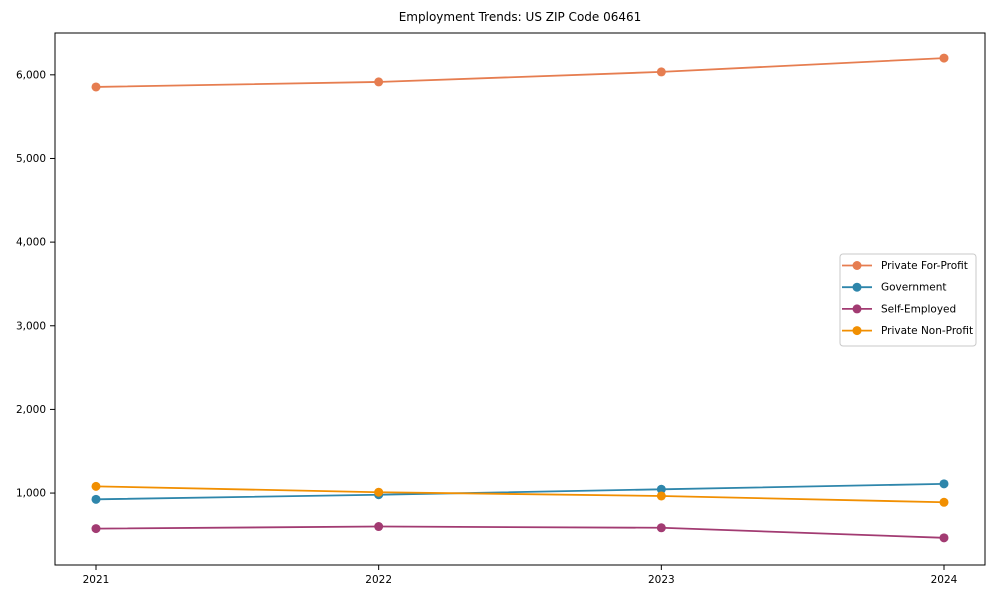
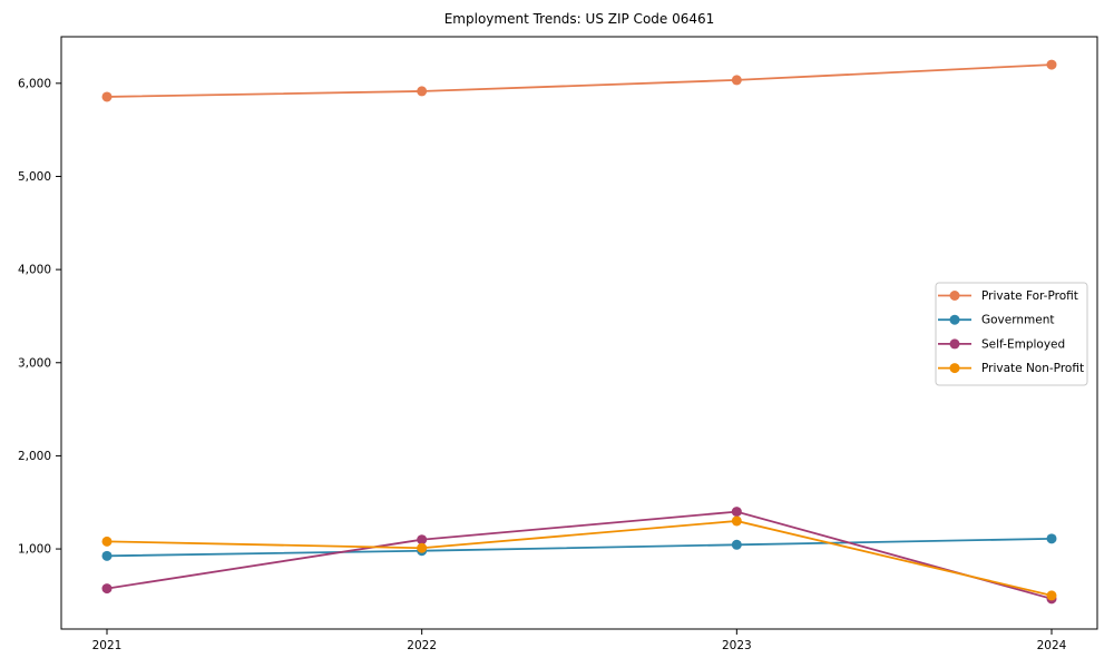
Self-Employed/2022: 600 -> 1100
Self-Employed/2023: 600 -> 1400
Private Non-Profit/2023: 1000 -> 1300
Private Non-Profit/2024: 900 -> 500
